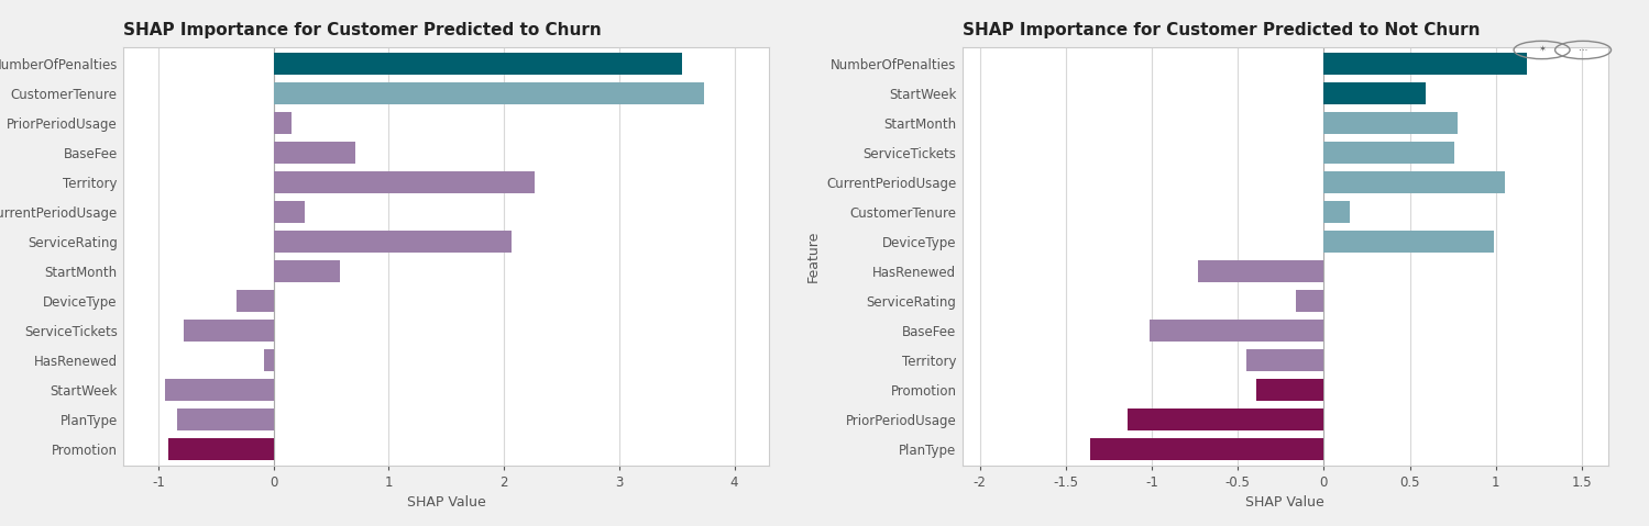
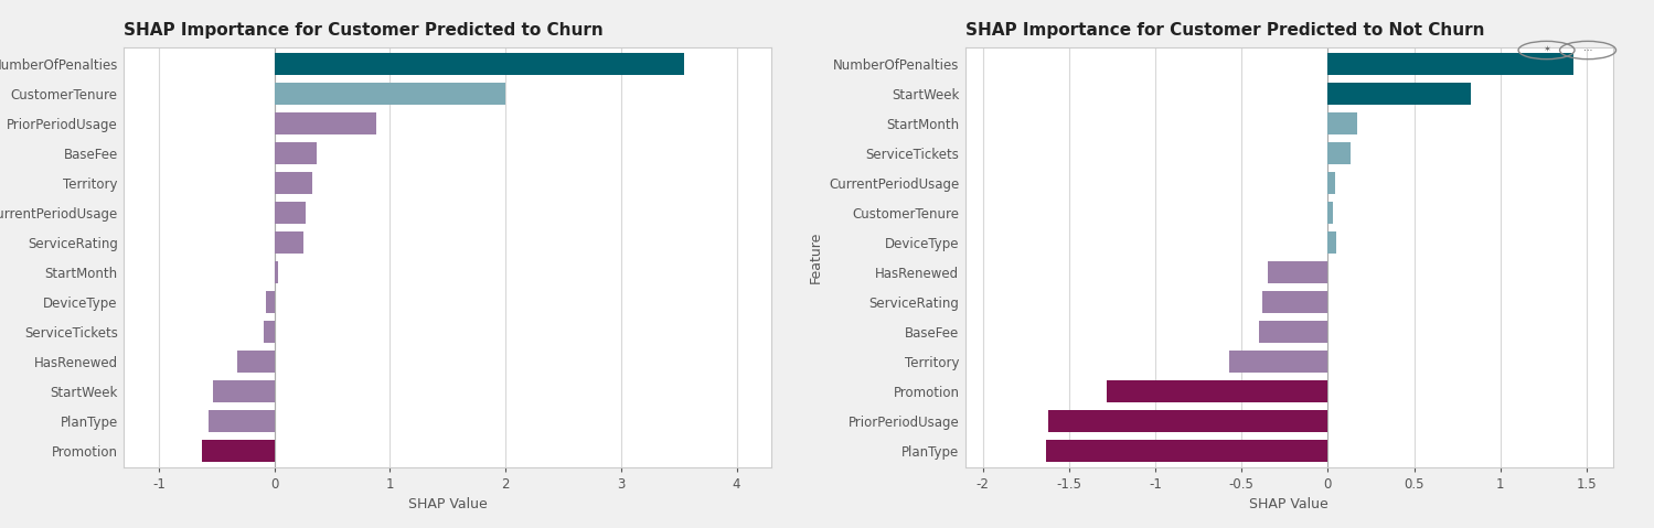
SHAP Importance for Customer Predicted to Churn/CustomerTenure: 3.74 -> 2.00
SHAP Importance for Customer Predicted to Churn/PriorPeriodUsage: 0.16 -> 0.88
SHAP Importance for Customer Predicted to Churn/BaseFee: 0.71 -> 0.37
SHAP Importance for Customer Predicted to Churn/Territory: 2.27 -> 0.33
SHAP Importance for Customer Predicted to Churn/ServiceRating: 2.07 -> 0.25
SHAP Importance for Customer Predicted to Churn/StartMonth: 0.58 -> 0.03
SHAP Importance for Customer Predicted to Churn/DeviceType: -0.32 -> -0.07
SHAP Importance for Customer Predicted to Churn/ServiceTickets: -0.78 -> -0.09
SHAP Importance for Customer Predicted to Churn/HasRenewed: -0.08 -> -0.32
SHAP Importance for Customer Predicted to Churn/StartWeek: -0.94 -> -0.53
SHAP Importance for Customer Predicted to Churn/PlanType: -0.84 -> -0.57
SHAP Importance for Customer Predicted to Churn/Promotion: -0.91 -> -0.63
SHAP Importance for Customer Predicted to Not Churn/NumberOfPenalties: 1.18 -> 1.42
SHAP Importance for Customer Predicted to Not Churn/StartWeek: 0.59 -> 0.83
SHAP Importance for Customer Predicted to Not Churn/StartMonth: 0.78 -> 0.17
SHAP Importance for Customer Predicted to Not Churn/ServiceTickets: 0.76 -> 0.13
SHAP Importance for Customer Predicted to Not Churn/CurrentPeriodUsage: 1.05 -> 0.04
SHAP Importance for Customer Predicted to Not Churn/CustomerTenure: 0.15 -> 0.03
SHAP Importance for Customer Predicted to Not Churn/DeviceType: 0.99 -> 0.05
SHAP Importance for Customer Predicted to Not Churn/HasRenewed: -0.73 -> -0.35
SHAP Importance for Customer Predicted to Not Churn/ServiceRating: -0.16 -> -0.38
SHAP Importance for Customer Predicted to Not Churn/BaseFee: -1.01 -> -0.40
SHAP Importance for Customer Predicted to Not Churn/Territory: -0.45 -> -0.57
SHAP Importance for Customer Predicted to Not Churn/Promotion: -0.39 -> -1.28
SHAP Importance for Customer Predicted to Not Churn/PriorPeriodUsage: -1.14 -> -1.62
SHAP Importance for Customer Predicted to Not Churn/PlanType: -1.36 -> -1.63
